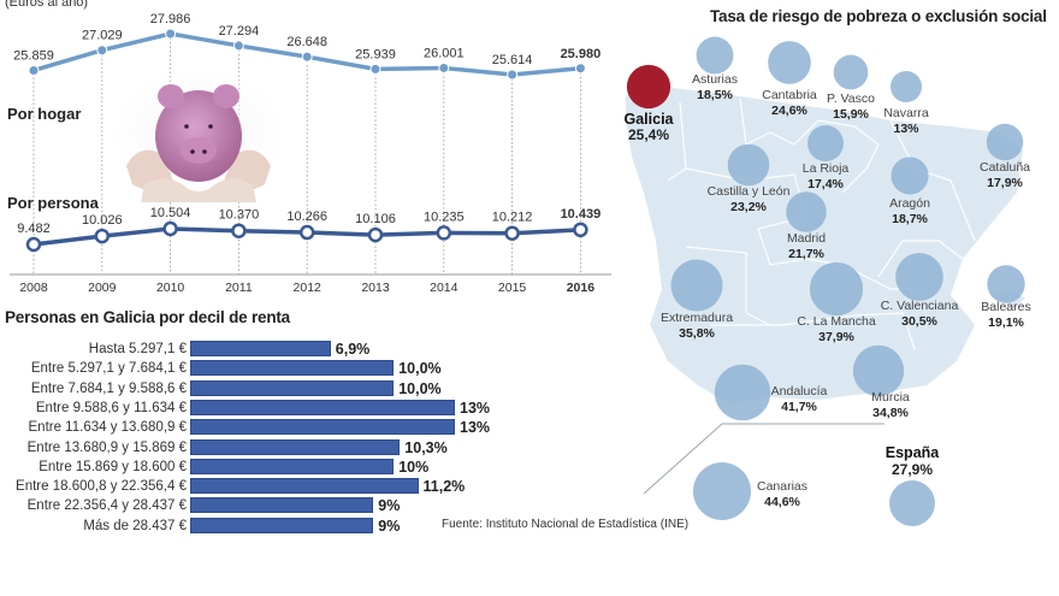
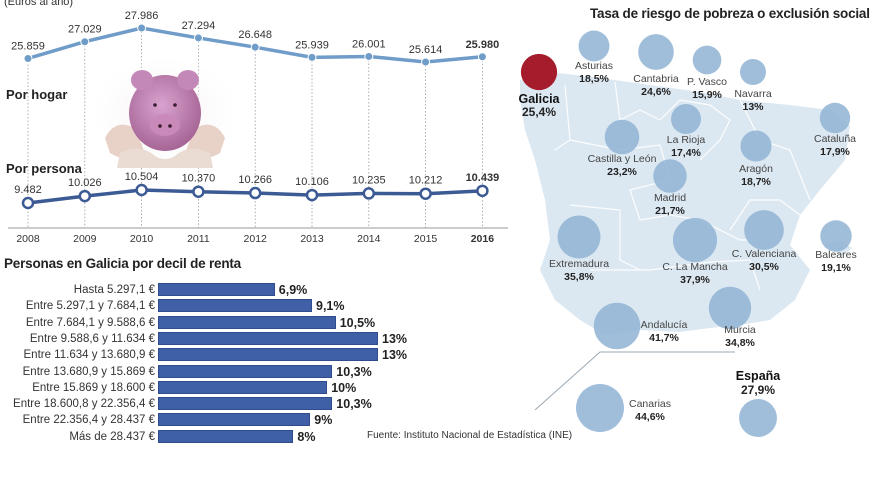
Personas en Galicia por decil de renta/Entre 5.297,1 y 7.684,1 €: 10,0% -> 9,1%
Personas en Galicia por decil de renta/Entre 7.684,1 y 9.588,6 €: 10,0% -> 10,5%
Personas en Galicia por decil de renta/Entre 18.600,8 y 22.356,4 €: 11,2% -> 10,3%
Personas en Galicia por decil de renta/Más de 28.437 €: 9% -> 8%
